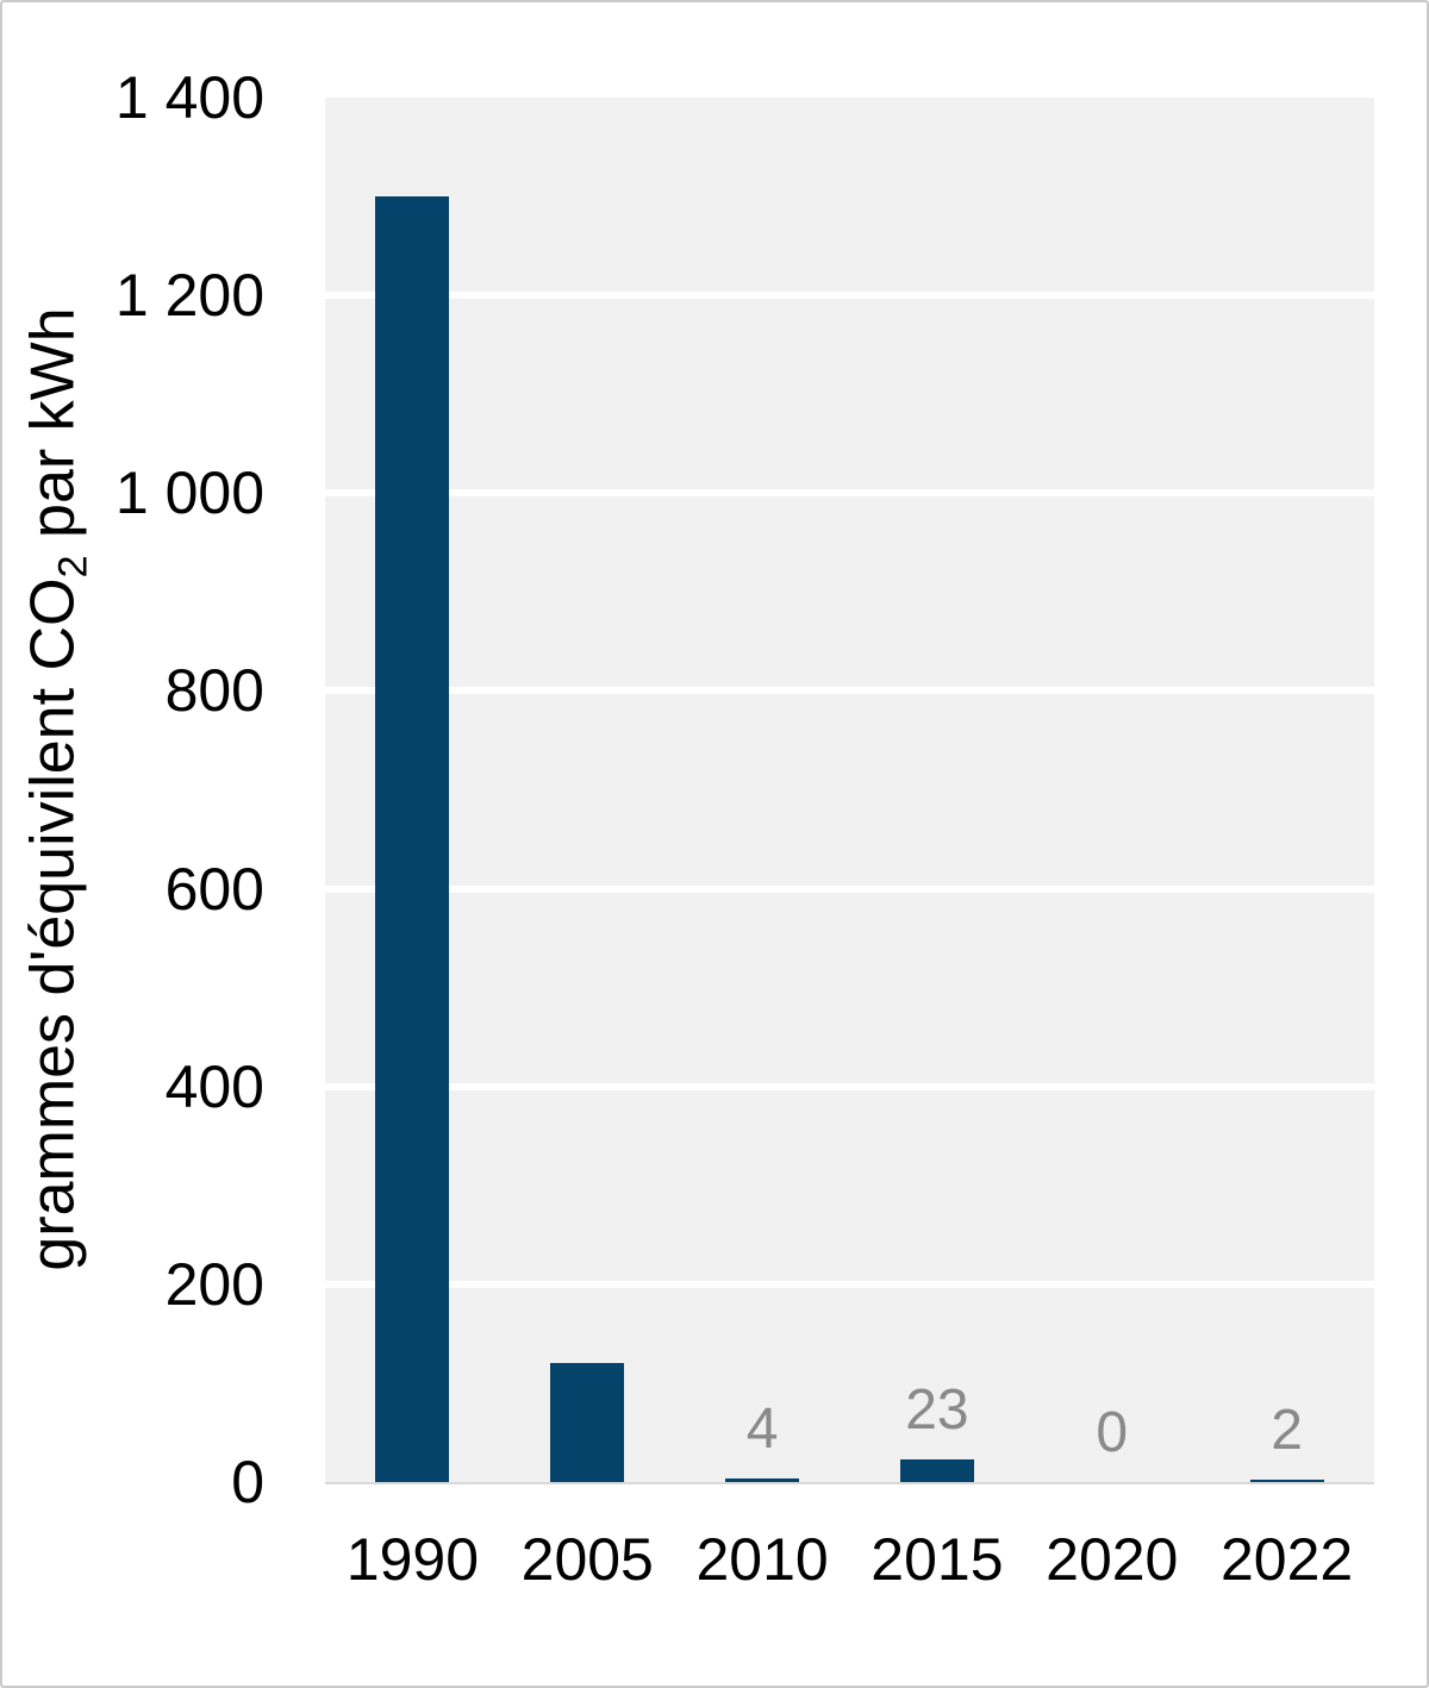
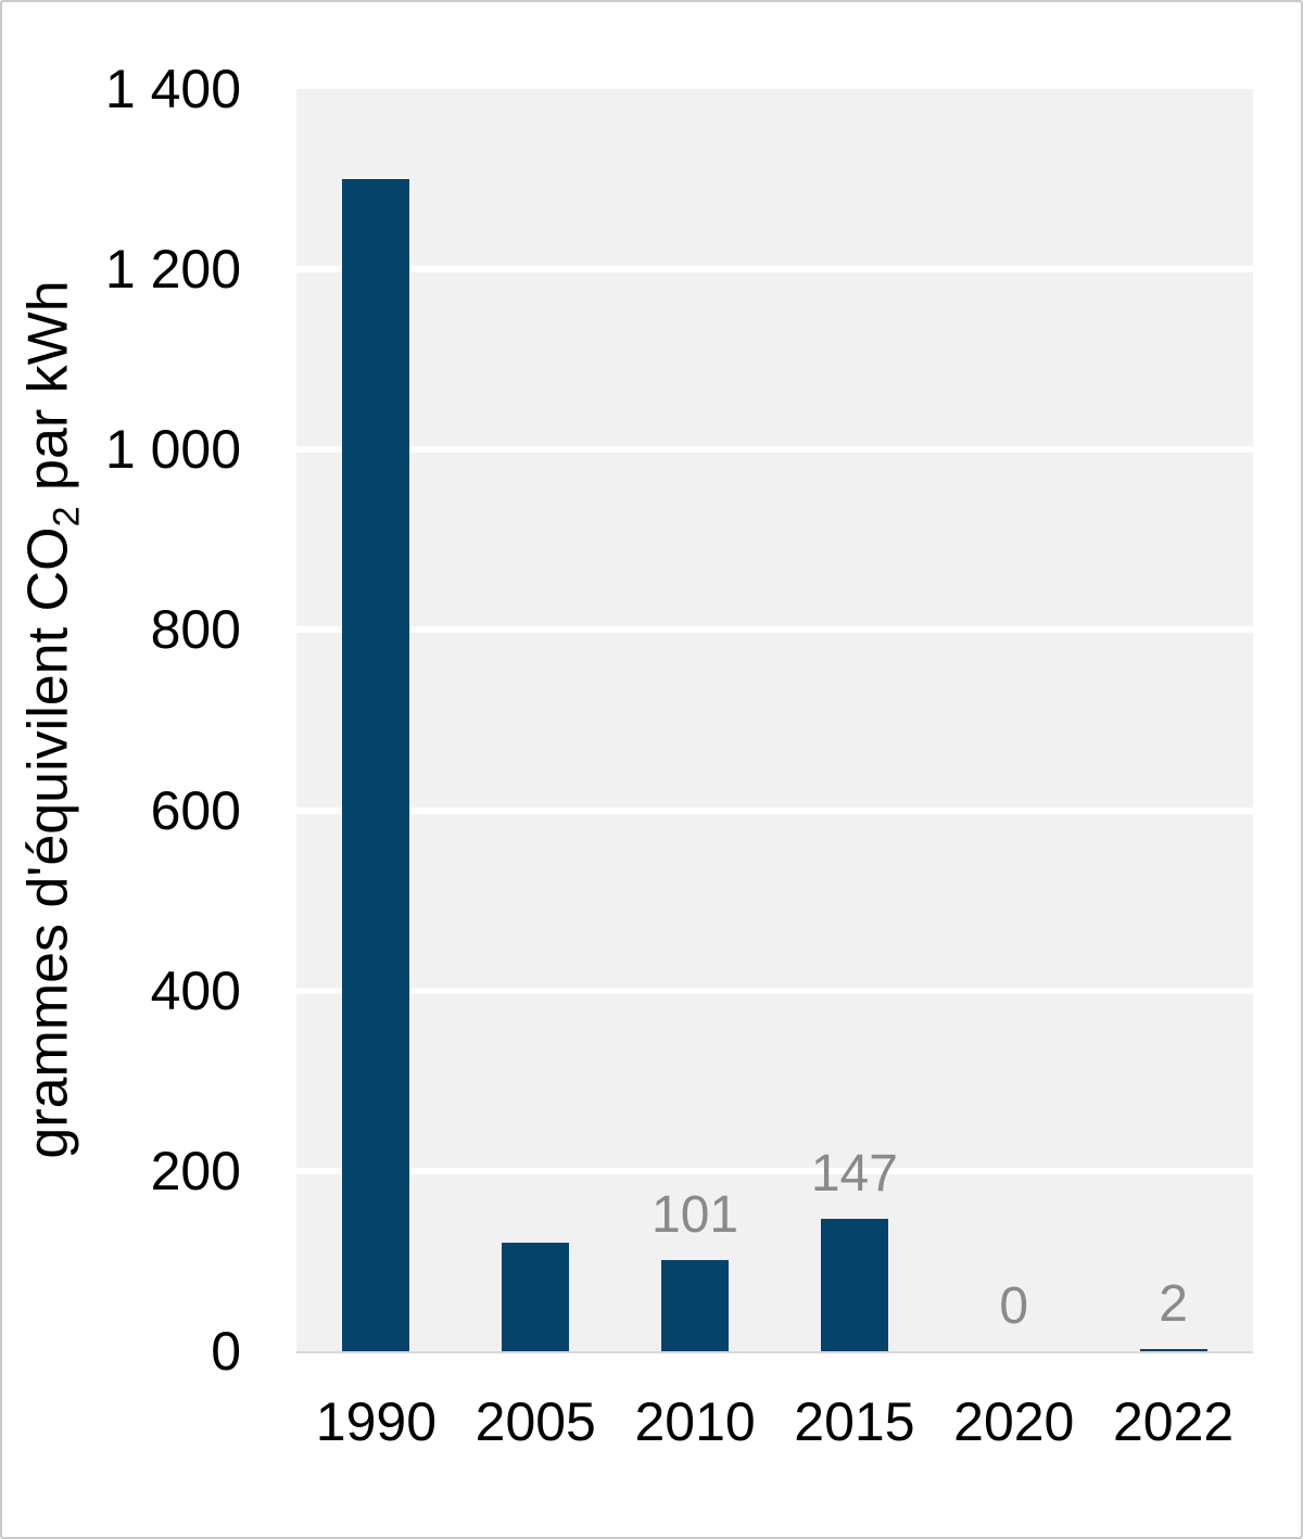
2010: 4 -> 101
2015: 23 -> 147
